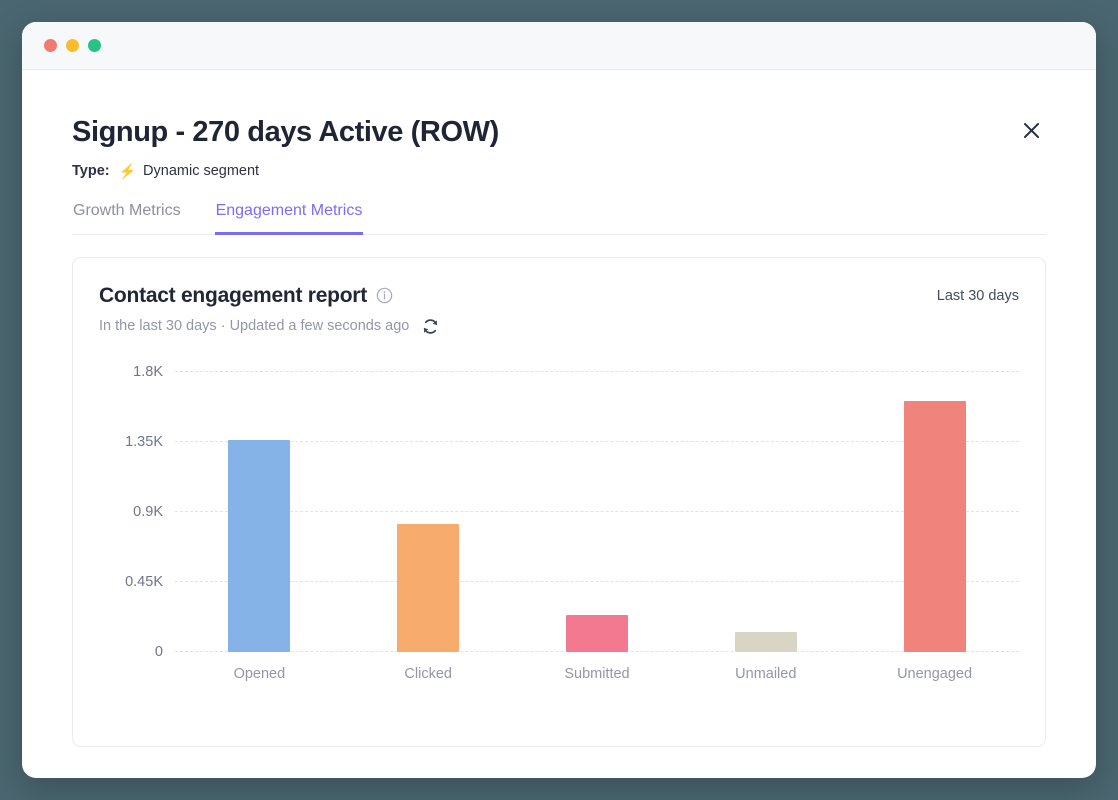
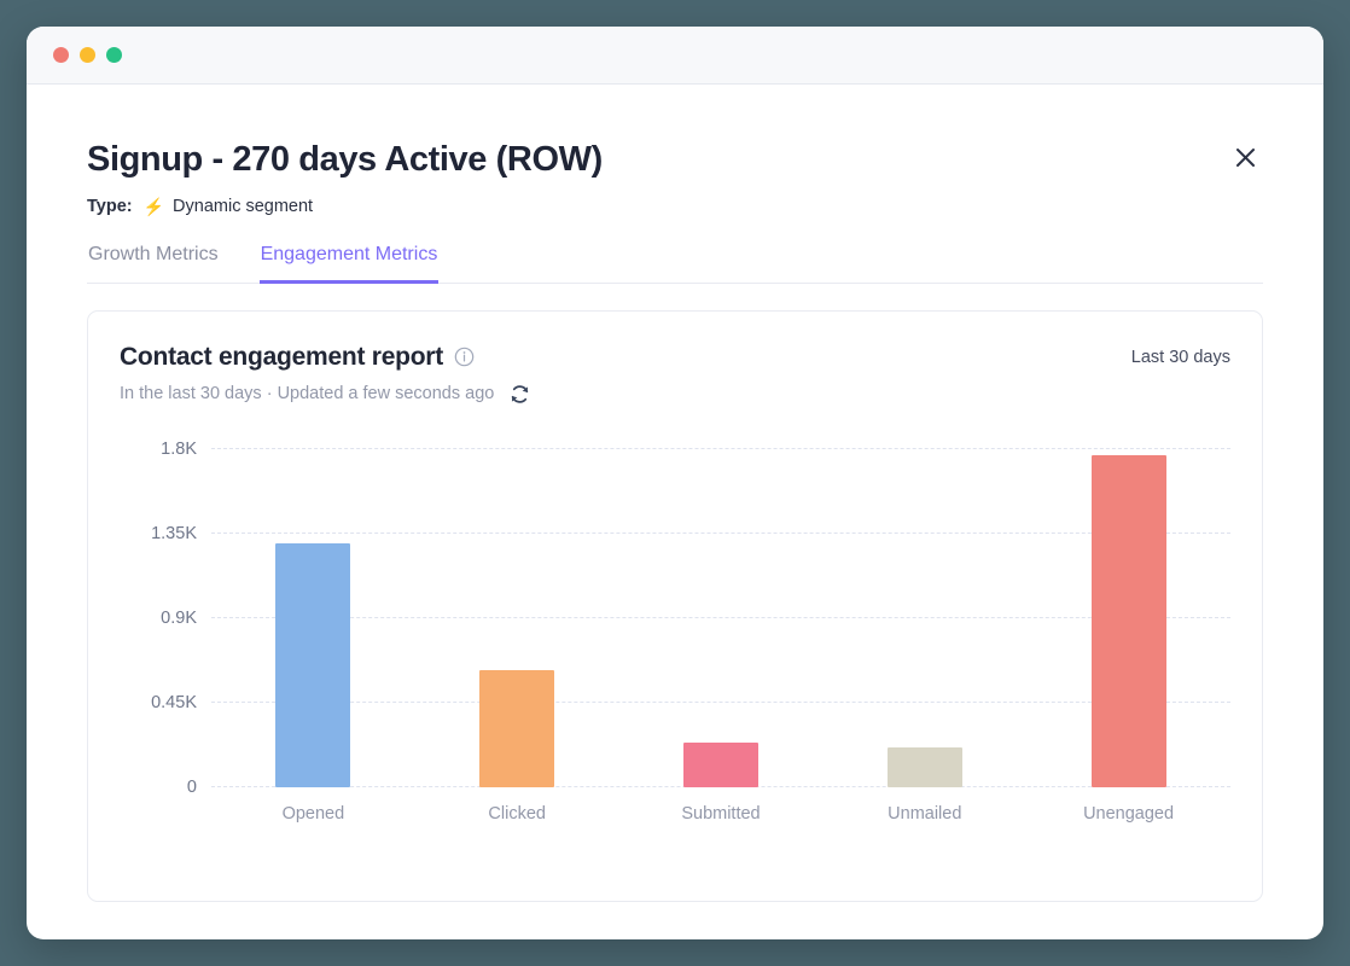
Opened: 1.36K -> 1.30K
Clicked: 0.82K -> 0.62K
Unmailed: 0.13K -> 0.21K
Unengaged: 1.61K -> 1.76K
